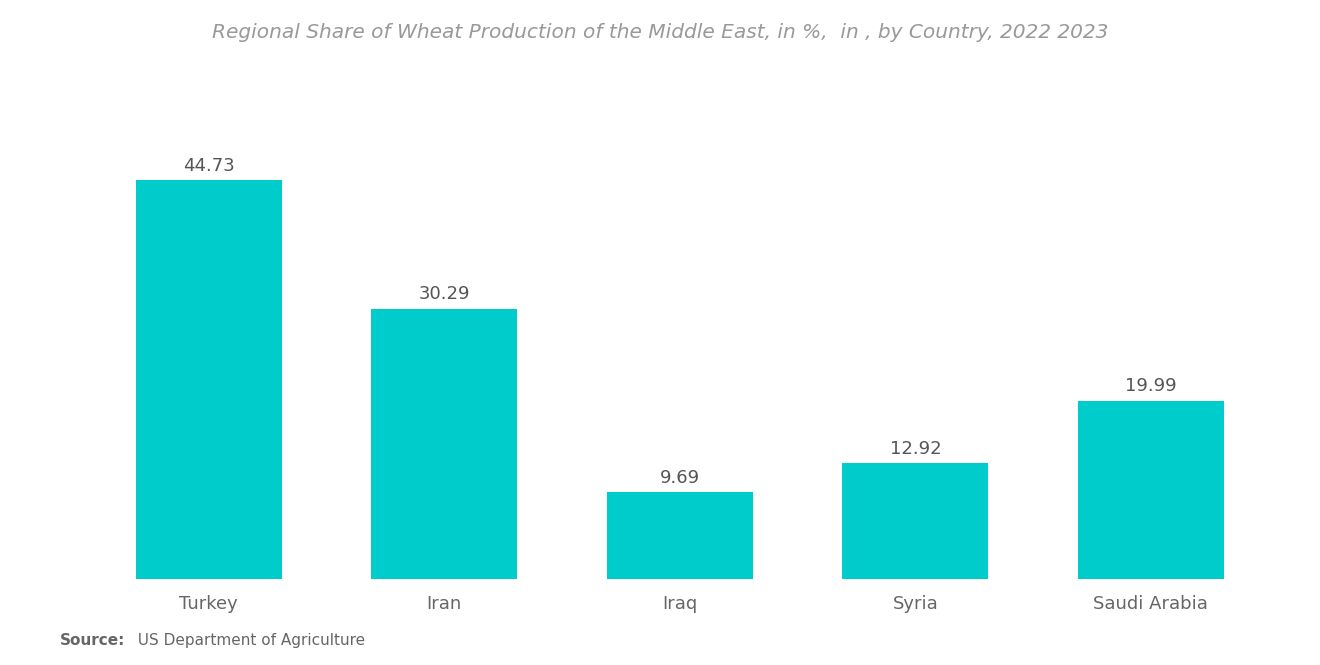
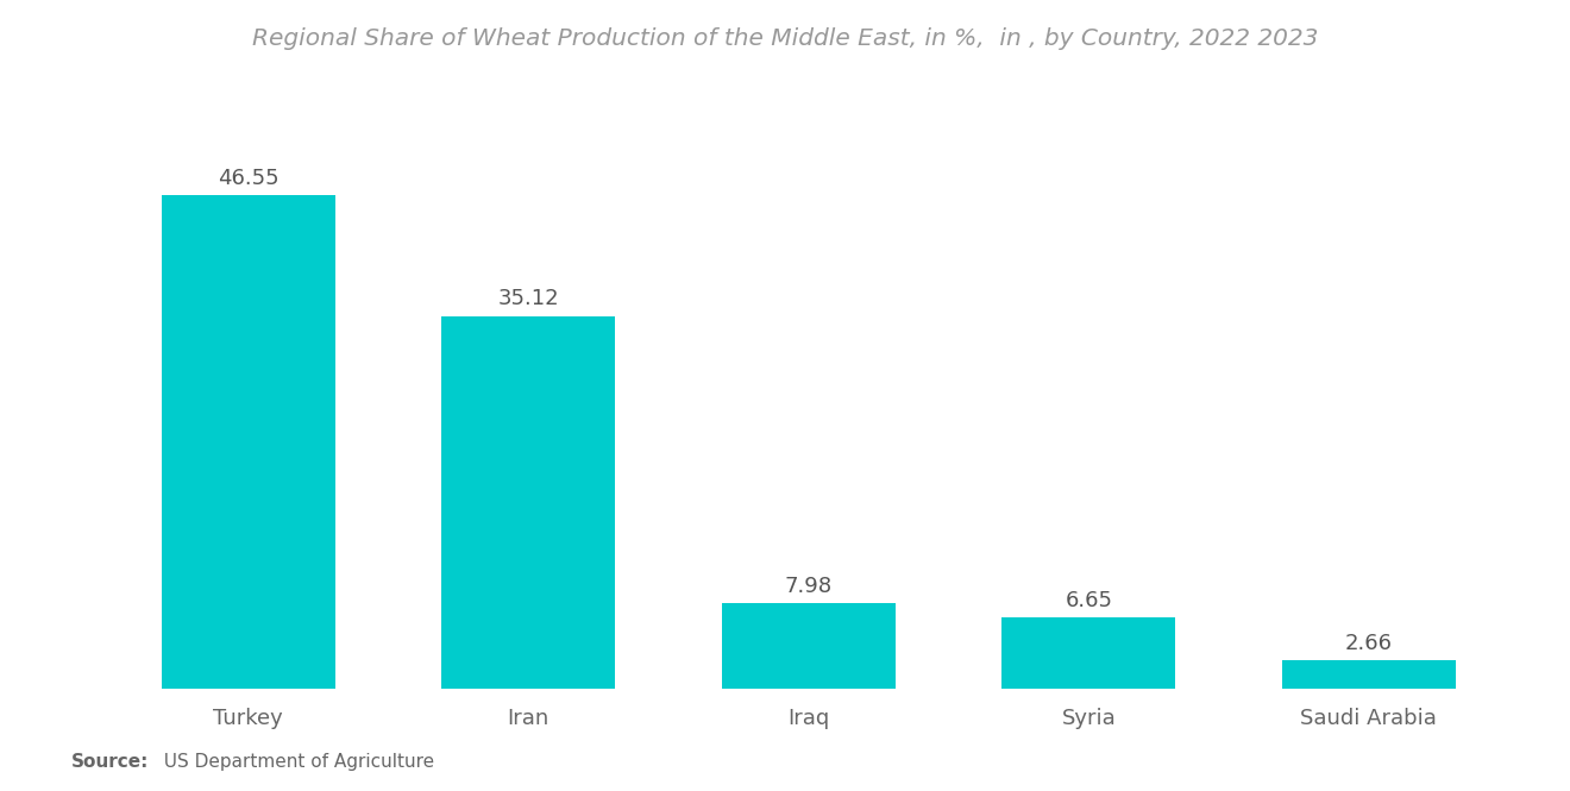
Turkey: 44.73 -> 46.55
Iran: 30.29 -> 35.12
Iraq: 9.69 -> 7.98
Syria: 12.92 -> 6.65
Saudi Arabia: 19.99 -> 2.66
